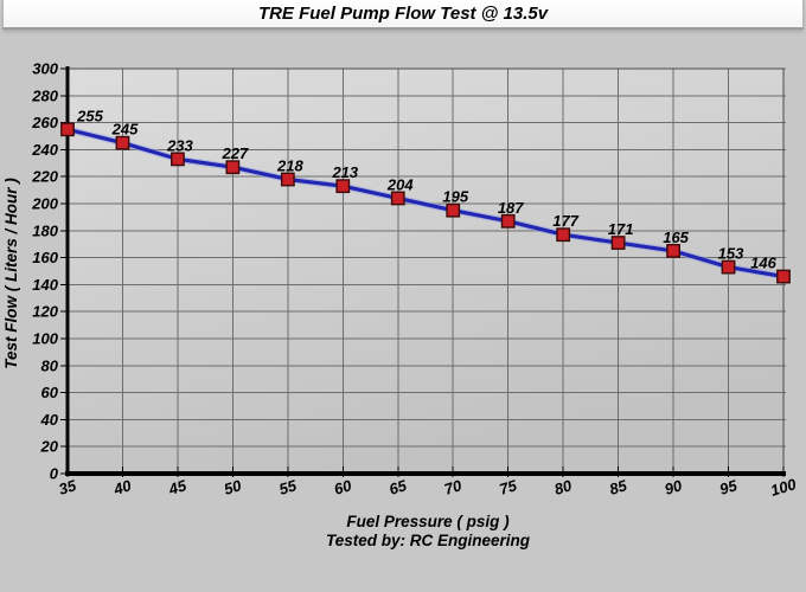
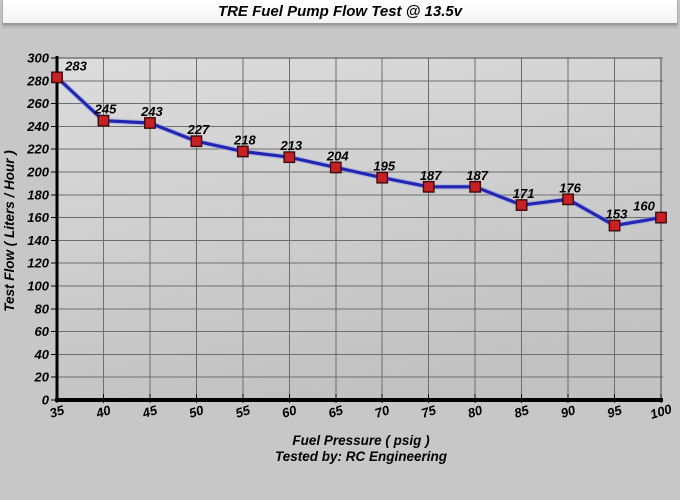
35: 255 -> 283
45: 233 -> 243
80: 177 -> 187
90: 165 -> 176
100: 146 -> 160
